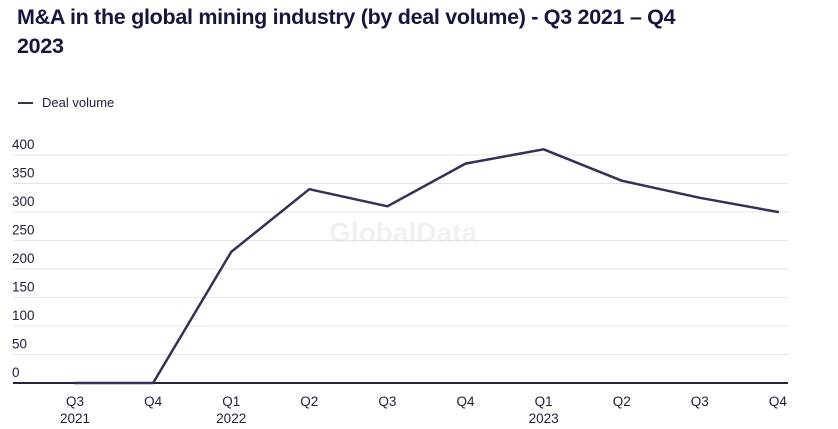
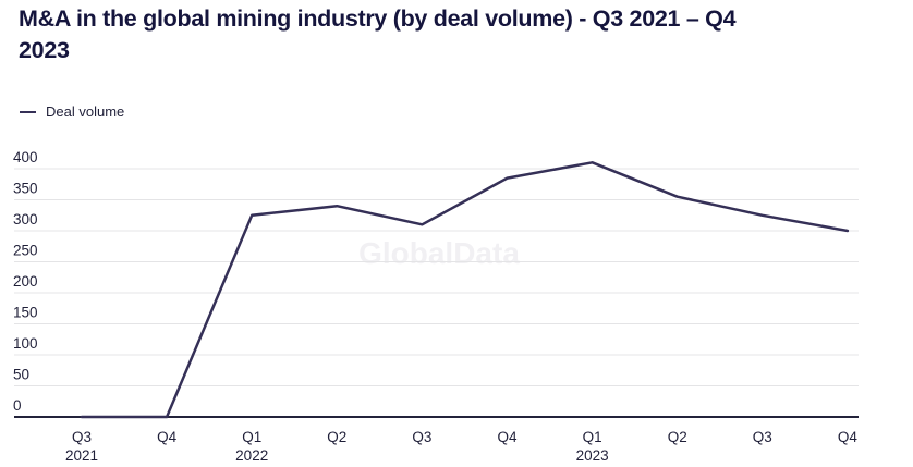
Q1 2022: 230 -> 320
